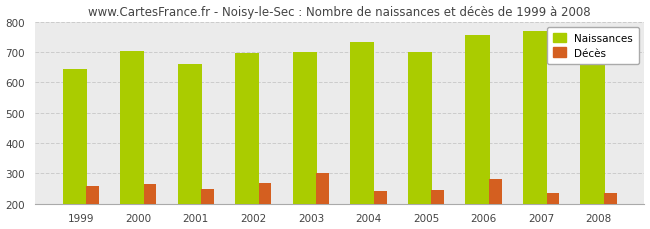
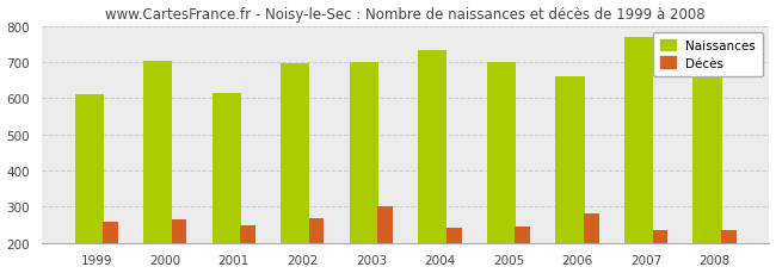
Naissances/1999: 643 -> 610
Naissances/2001: 661 -> 615
Naissances/2006: 757 -> 660
